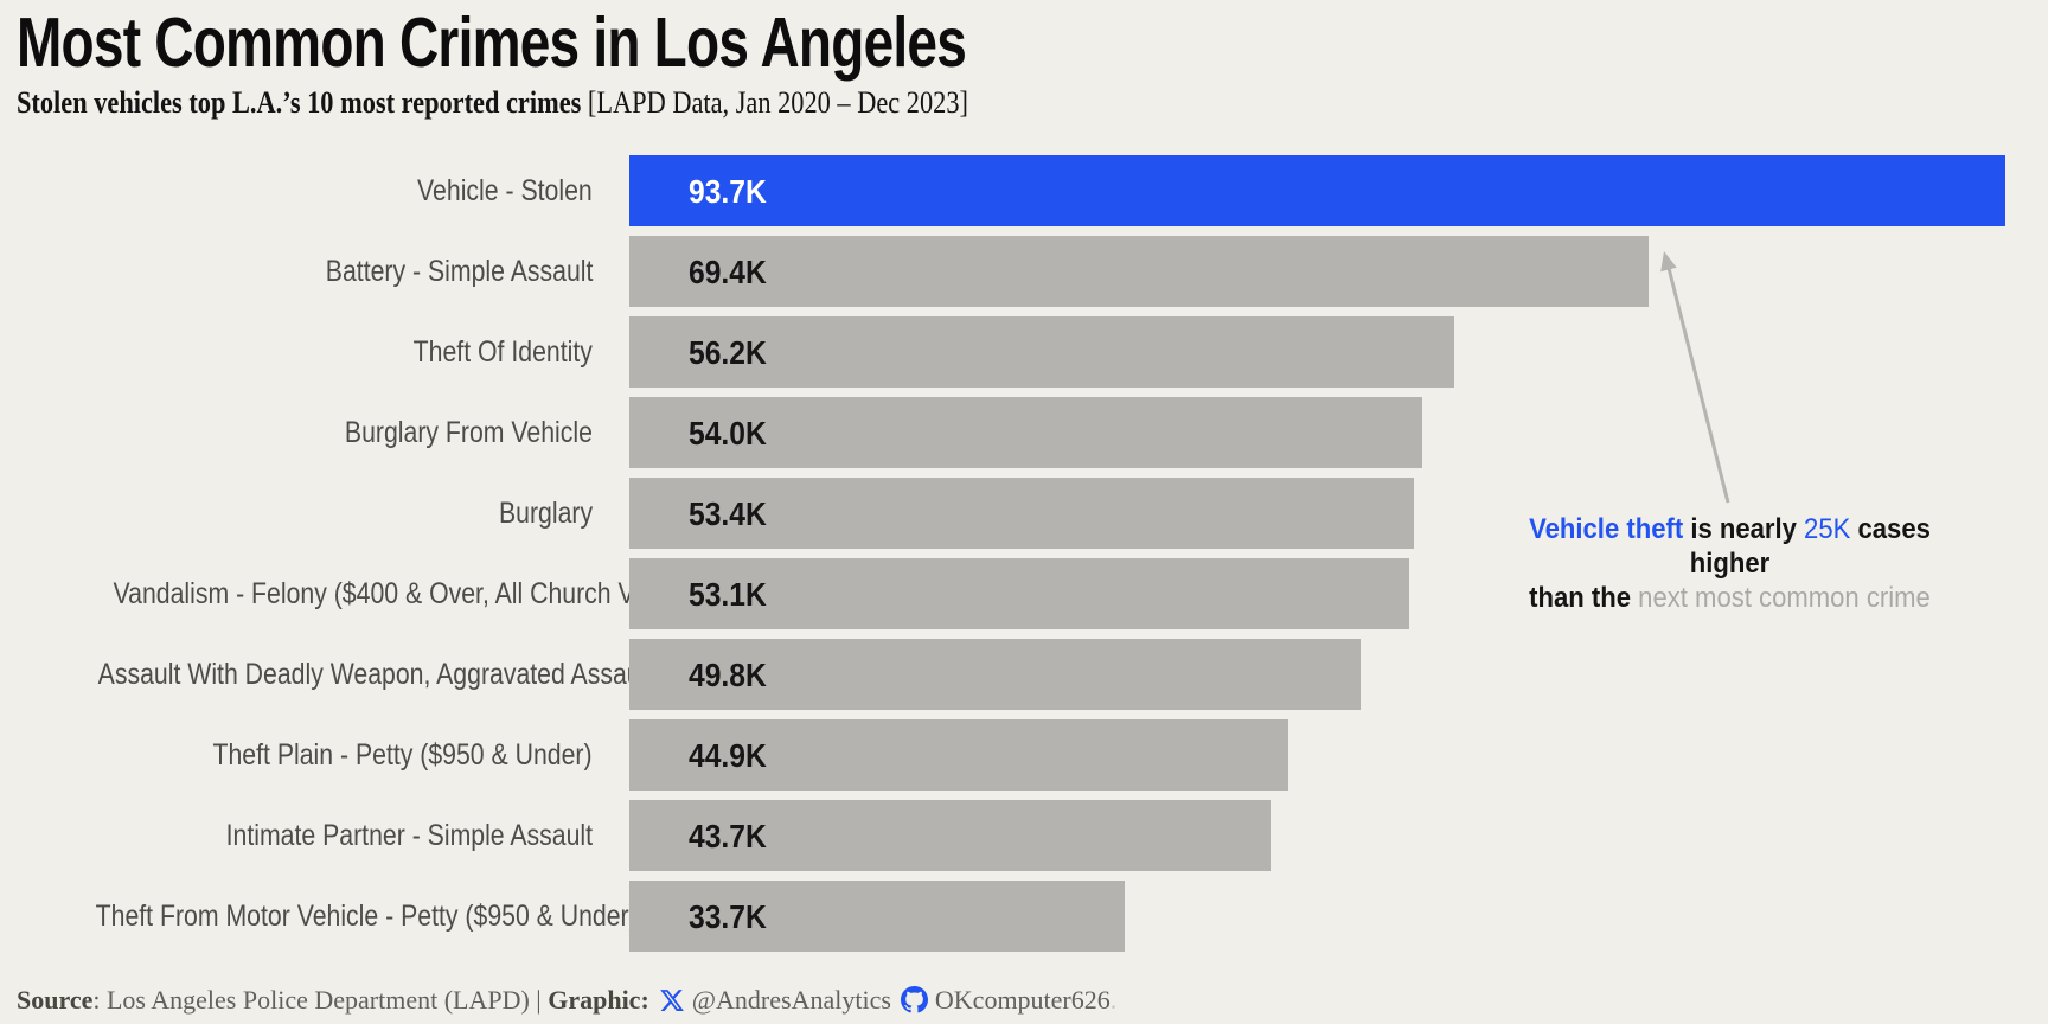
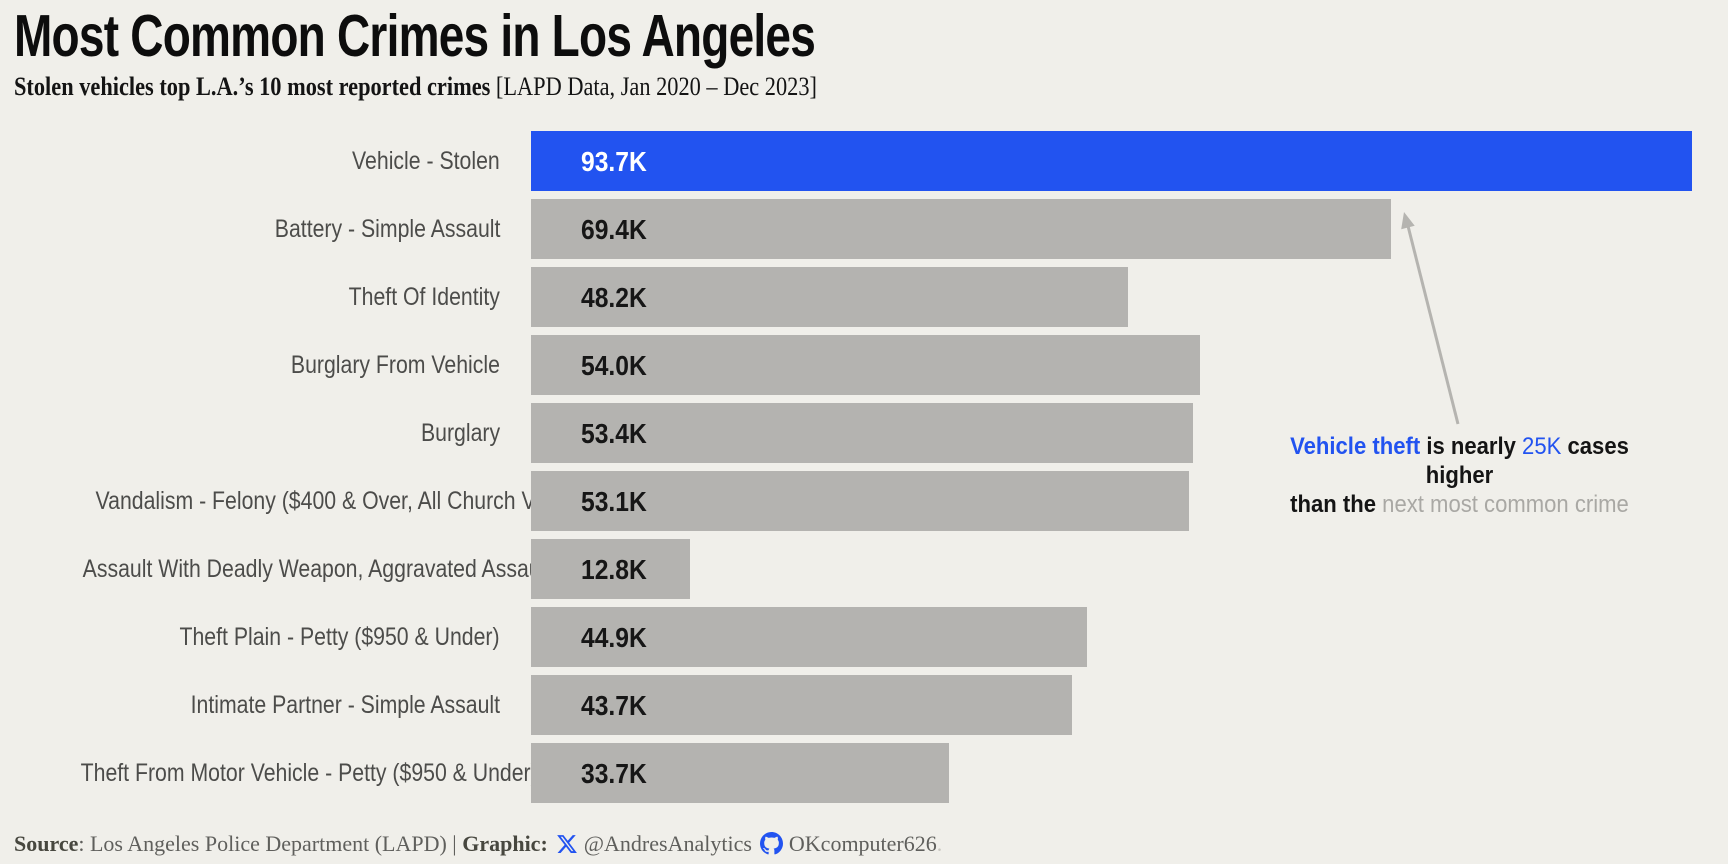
Theft Of Identity: 56.2K -> 48.2K
Assault With Deadly Weapon, Aggravated Assault: 49.8K -> 12.8K
